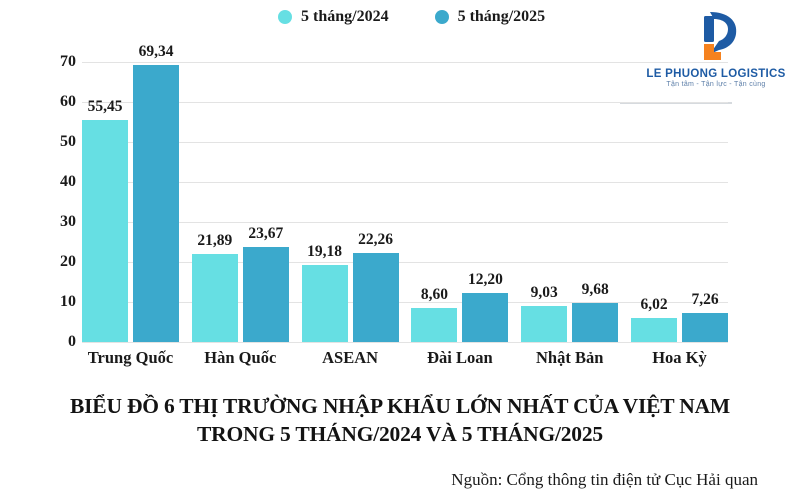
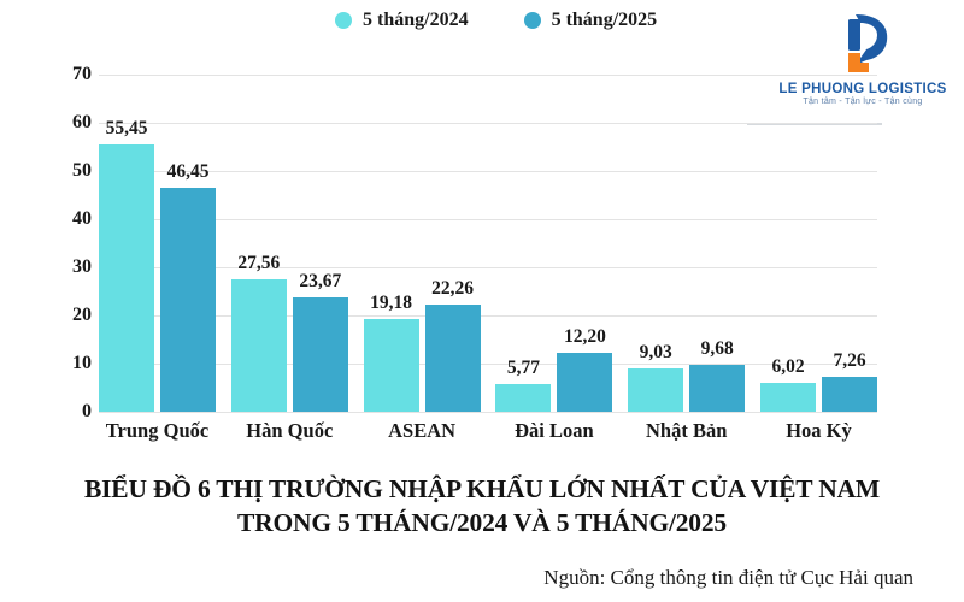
5 tháng/2025/Trung Quốc: 69,34 -> 46,45
5 tháng/2024/Hàn Quốc: 21,89 -> 27,56
5 tháng/2024/Đài Loan: 8,60 -> 5,77
